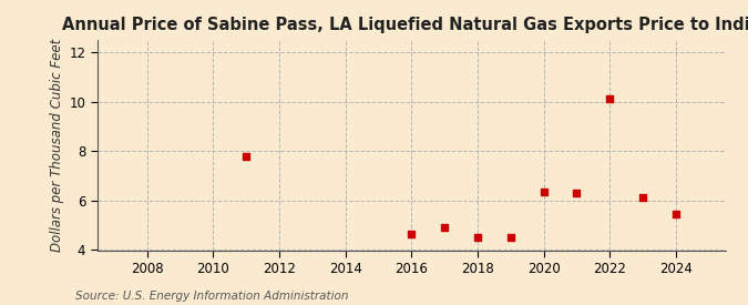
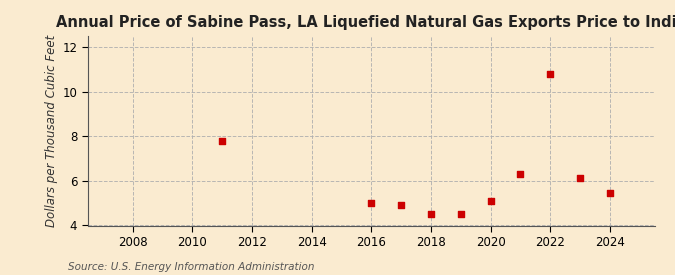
2016: 4.65 -> 5.00
2020: 6.35 -> 5.10
2022: 10.10 -> 10.80
